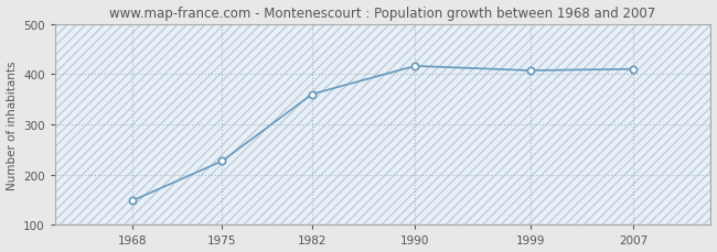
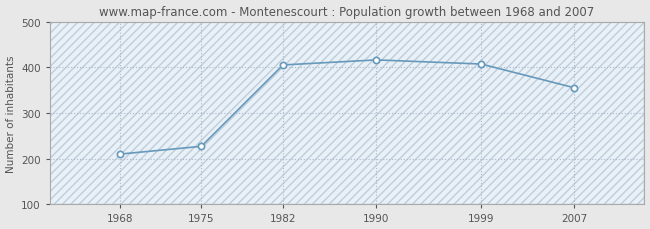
1968: 148 -> 210
1982: 360 -> 405
2007: 410 -> 355
